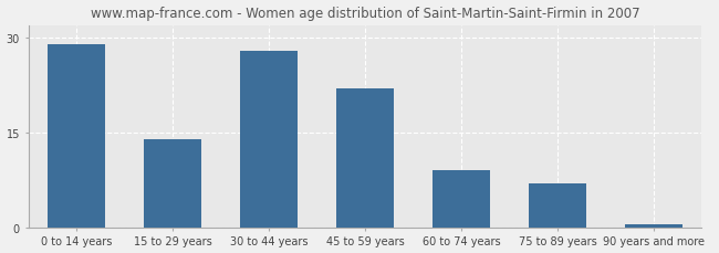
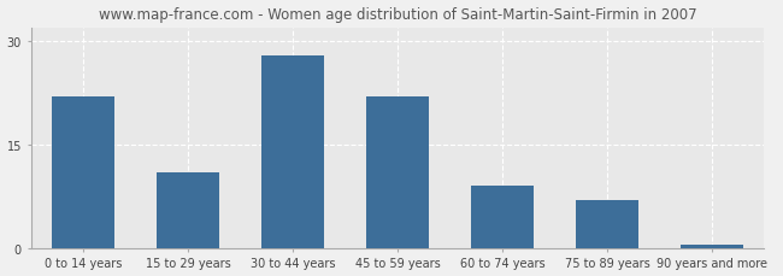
0 to 14 years: 29.0 -> 22.0
15 to 29 years: 14.0 -> 11.0
